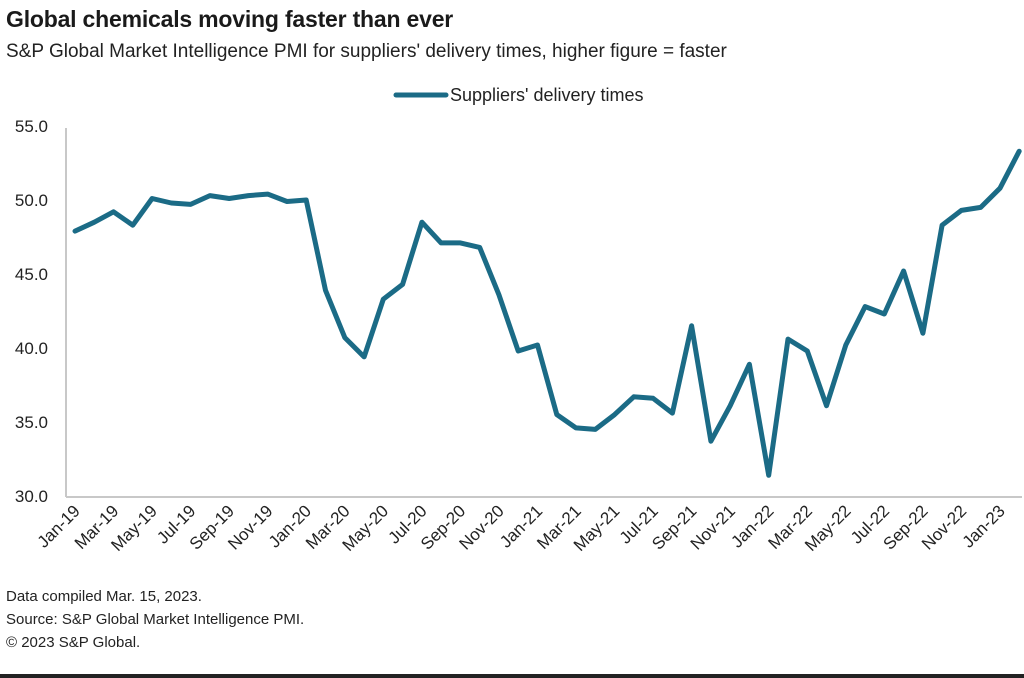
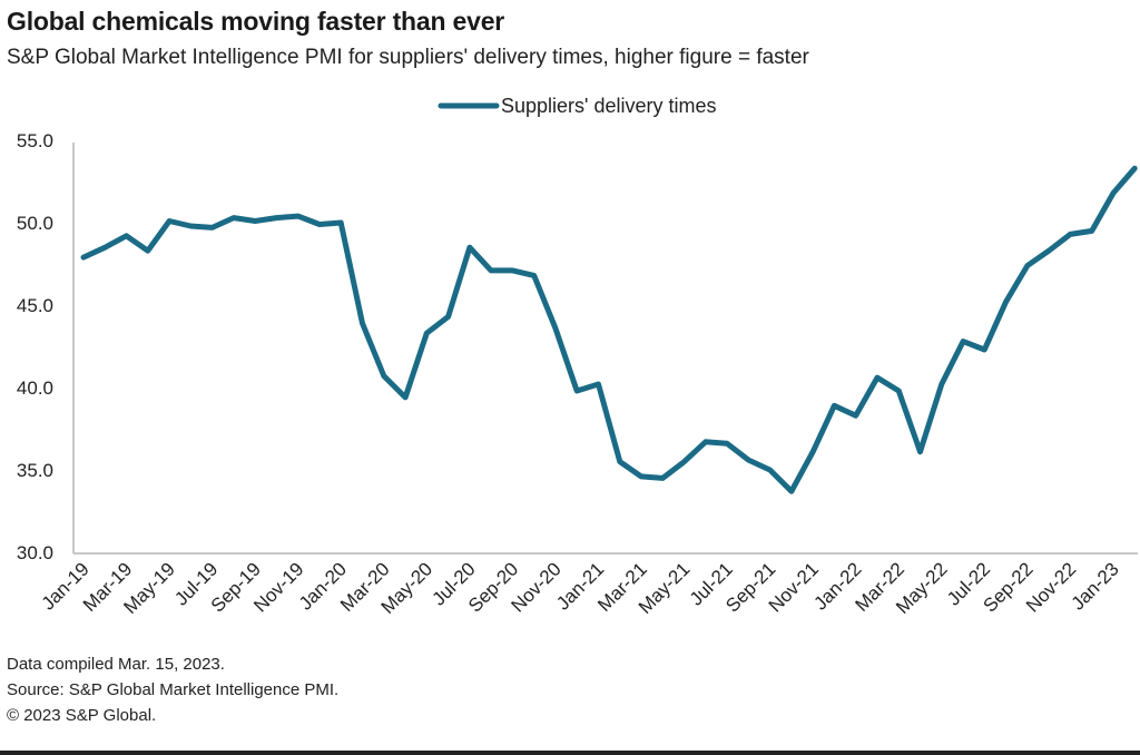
Sep-21: 41.5 -> 35.0
Jan-22: 31.4 -> 38.3
Sep-22: 41.0 -> 47.4
Jan-23: 50.8 -> 51.8
